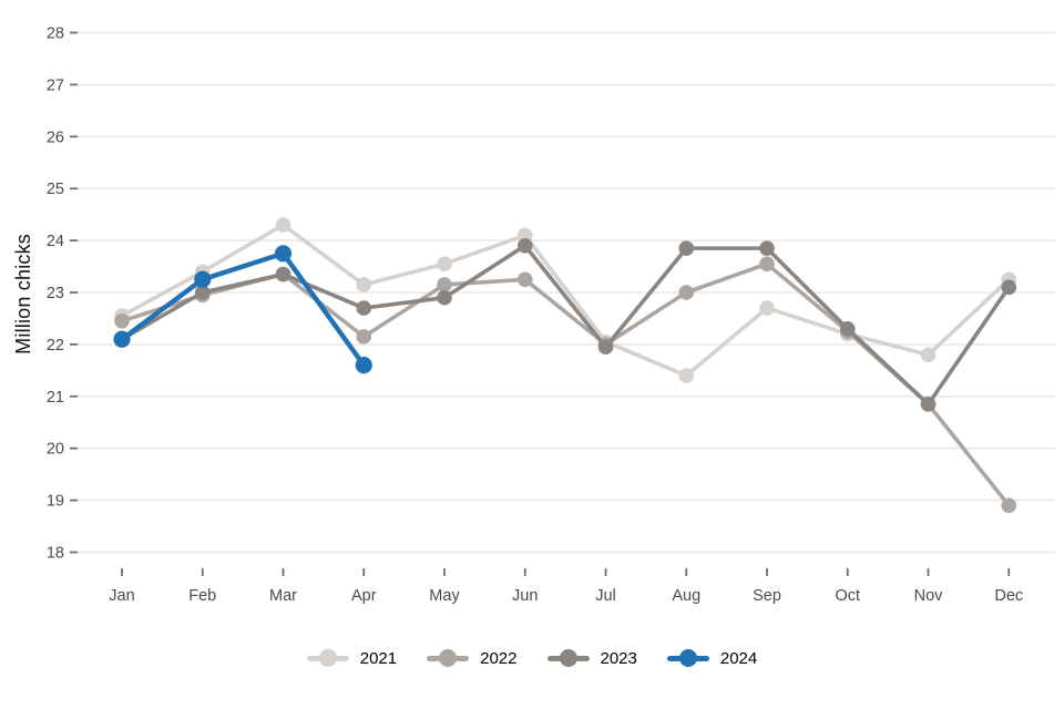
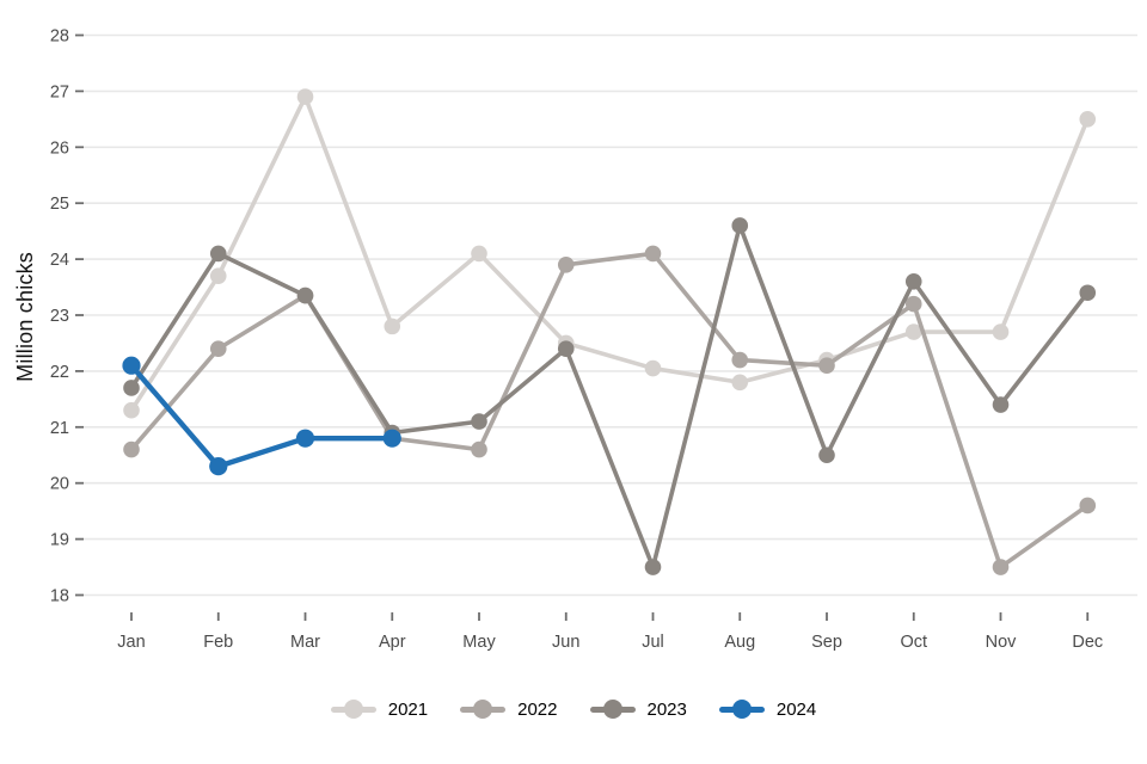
2021/Jan: 22.6 -> 21.3
2022/Jan: 22.4 -> 20.6
2023/Jan: 22.1 -> 21.7
2021/Feb: 23.4 -> 23.7
2022/Feb: 22.9 -> 22.4
2023/Feb: 23.0 -> 24.1
2024/Feb: 23.2 -> 20.3
2021/Mar: 24.3 -> 26.9
2024/Mar: 23.8 -> 20.8
2021/Apr: 23.1 -> 22.8
2022/Apr: 22.1 -> 20.8
2023/Apr: 22.7 -> 20.9
2024/Apr: 21.6 -> 20.8
2021/May: 23.6 -> 24.1
2022/May: 23.1 -> 20.6
2023/May: 22.9 -> 21.1
2021/Jun: 24.1 -> 22.5
2022/Jun: 23.2 -> 23.9
2023/Jun: 23.9 -> 22.4
2022/Jul: 22.0 -> 24.1
2023/Jul: 21.9 -> 18.5
2021/Aug: 21.4 -> 21.8
2022/Aug: 23.0 -> 22.2
2023/Aug: 23.9 -> 24.6
2021/Sep: 22.7 -> 22.2
2022/Sep: 23.6 -> 22.1
2023/Sep: 23.9 -> 20.5
2021/Oct: 22.2 -> 22.7
2022/Oct: 22.2 -> 23.2
2023/Oct: 22.3 -> 23.6
2021/Nov: 21.8 -> 22.7
2022/Nov: 20.9 -> 18.5
2023/Nov: 20.9 -> 21.4
2021/Dec: 23.2 -> 26.5
2022/Dec: 18.9 -> 19.6
2023/Dec: 23.1 -> 23.4
